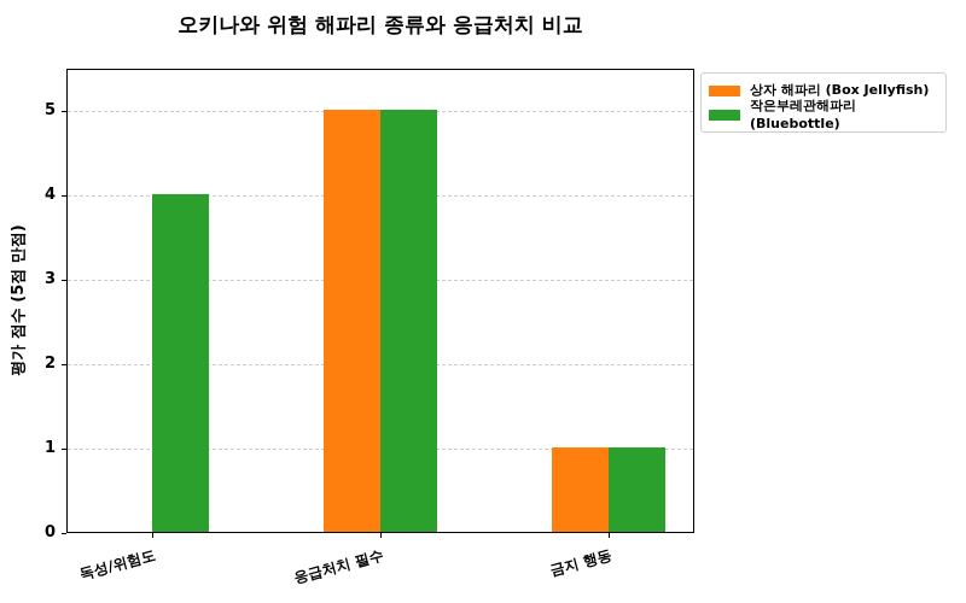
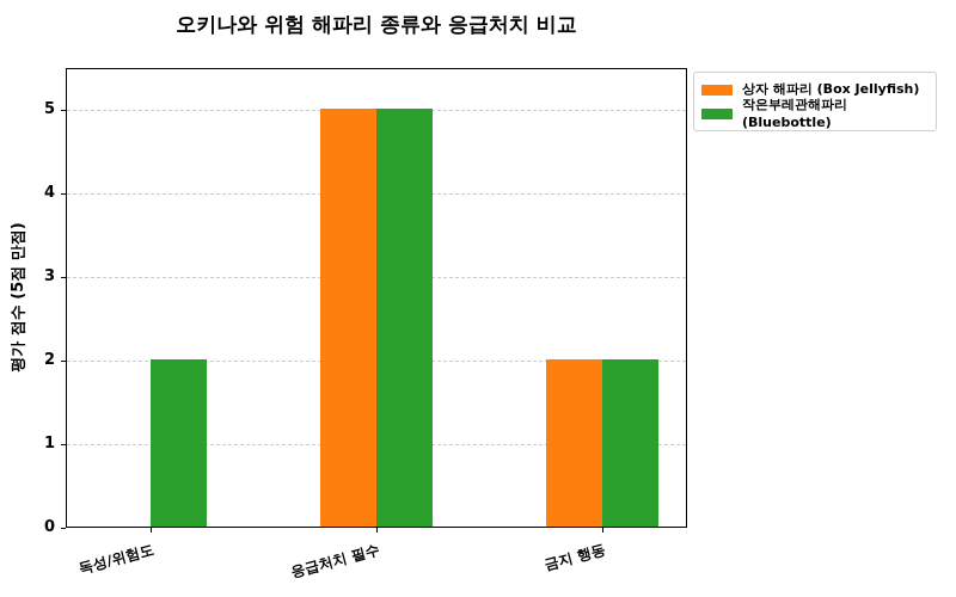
작은부레관해파리 (Bluebottle)/독성/위험도: 4 -> 2
상자 해파리 (Box Jellyfish)/금지 행동: 1 -> 2
작은부레관해파리 (Bluebottle)/금지 행동: 1 -> 2
